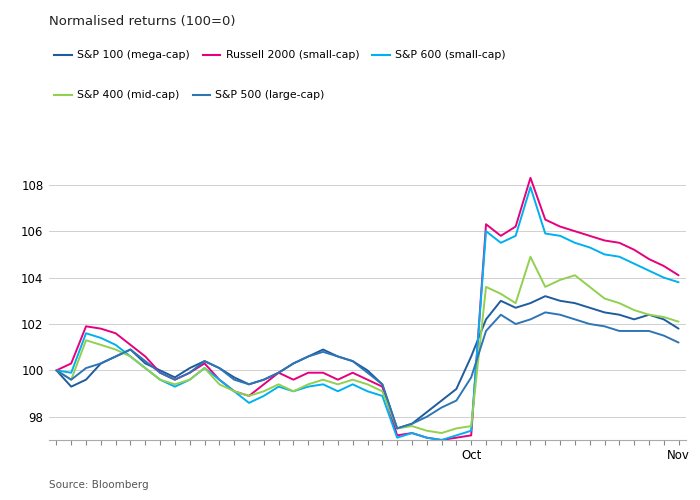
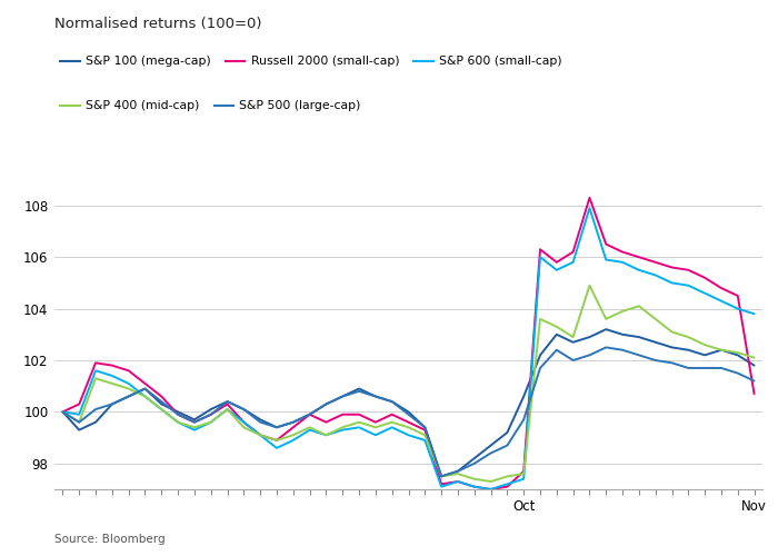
Russell 2000 (small-cap)/Oct: 97.2 -> 97.7
Russell 2000 (small-cap)/Nov: 104.1 -> 100.7
